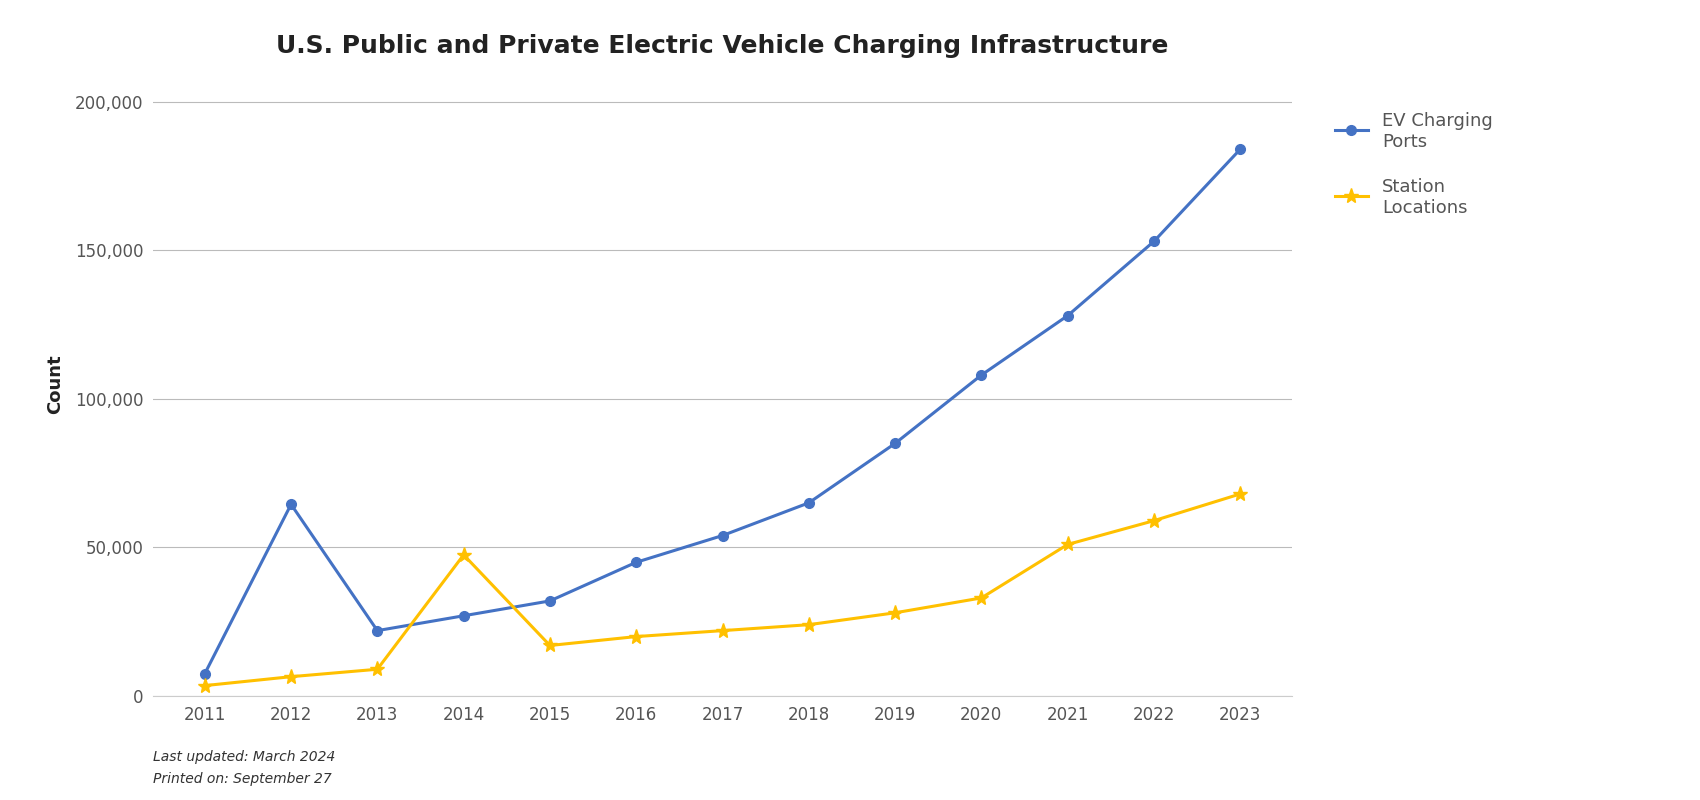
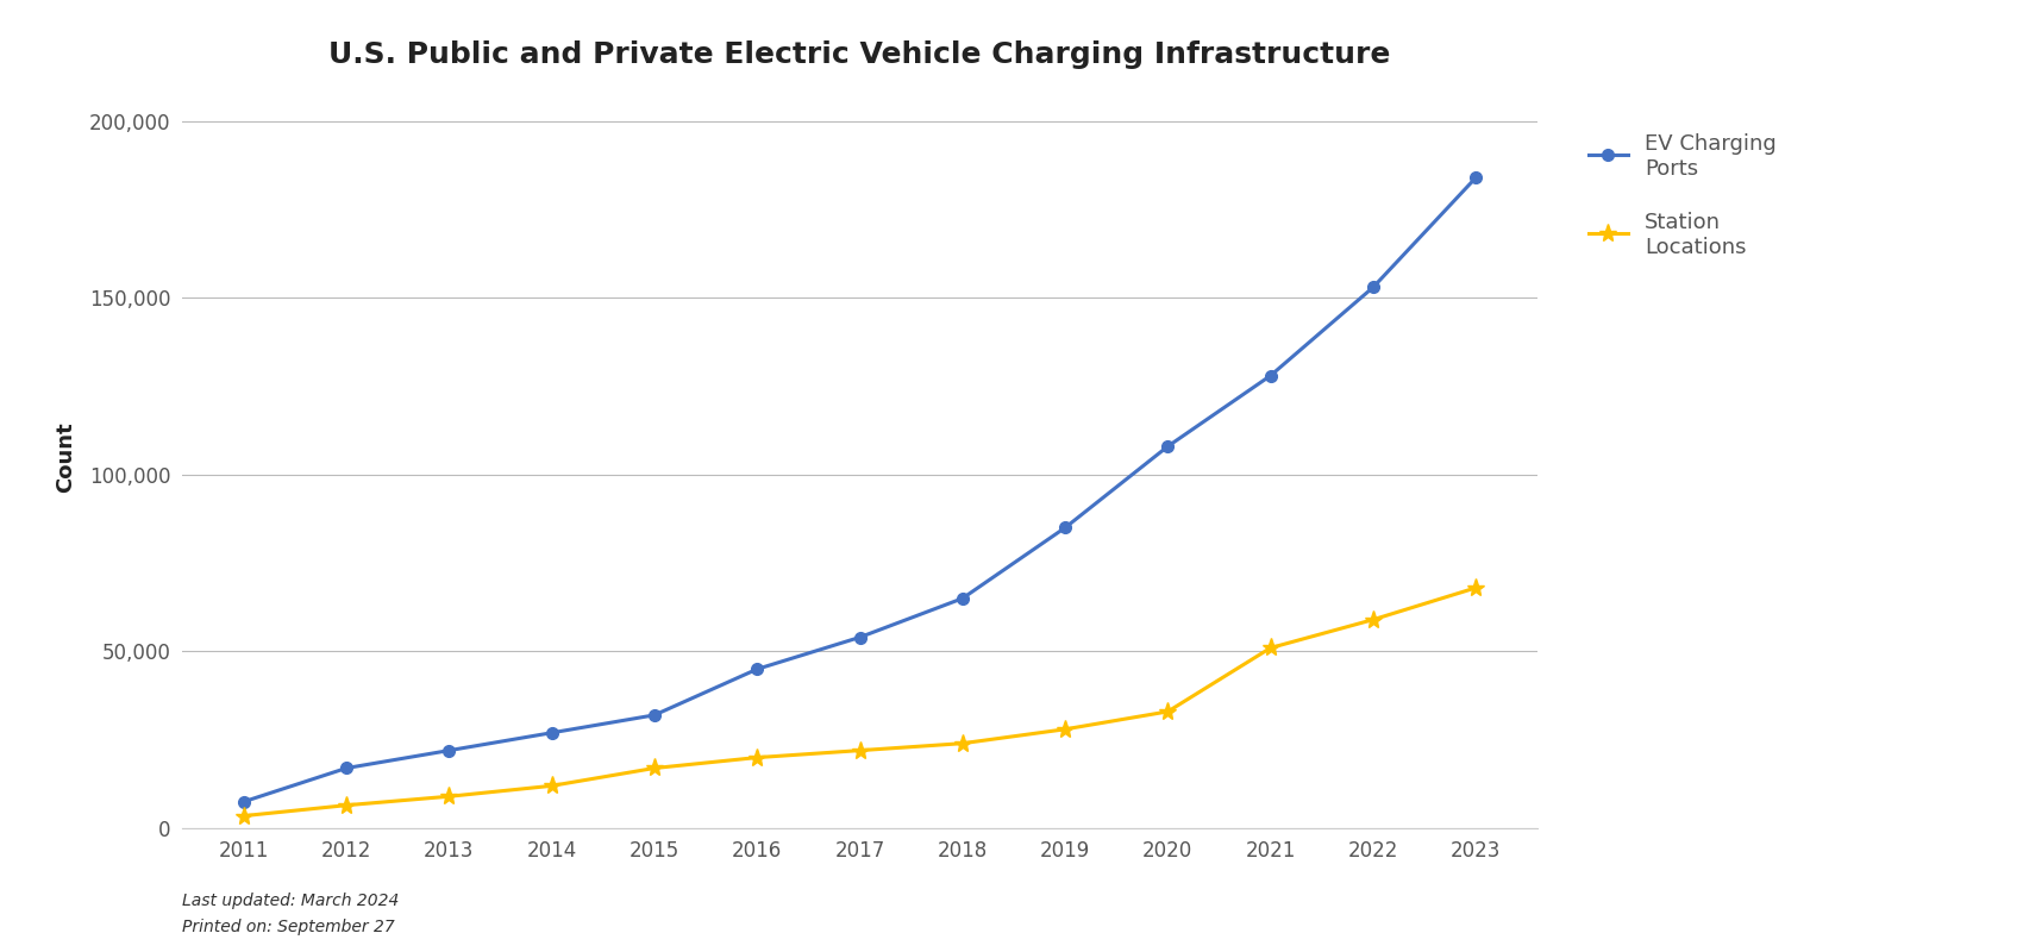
EV Charging Ports/2012: 64,500 -> 17,000
Station Locations/2014: 47,500 -> 12,000
